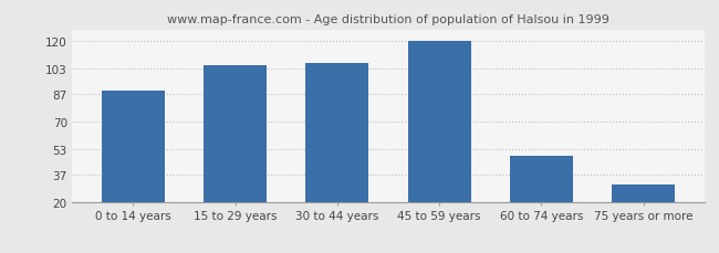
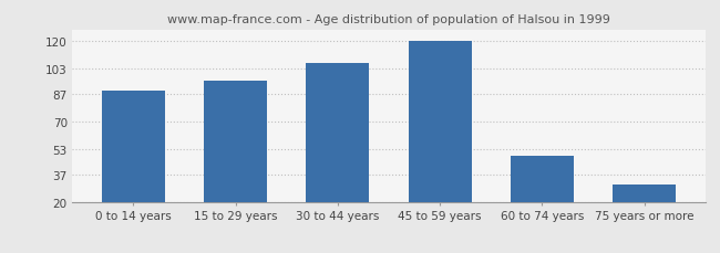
15 to 29 years: 105 -> 95
